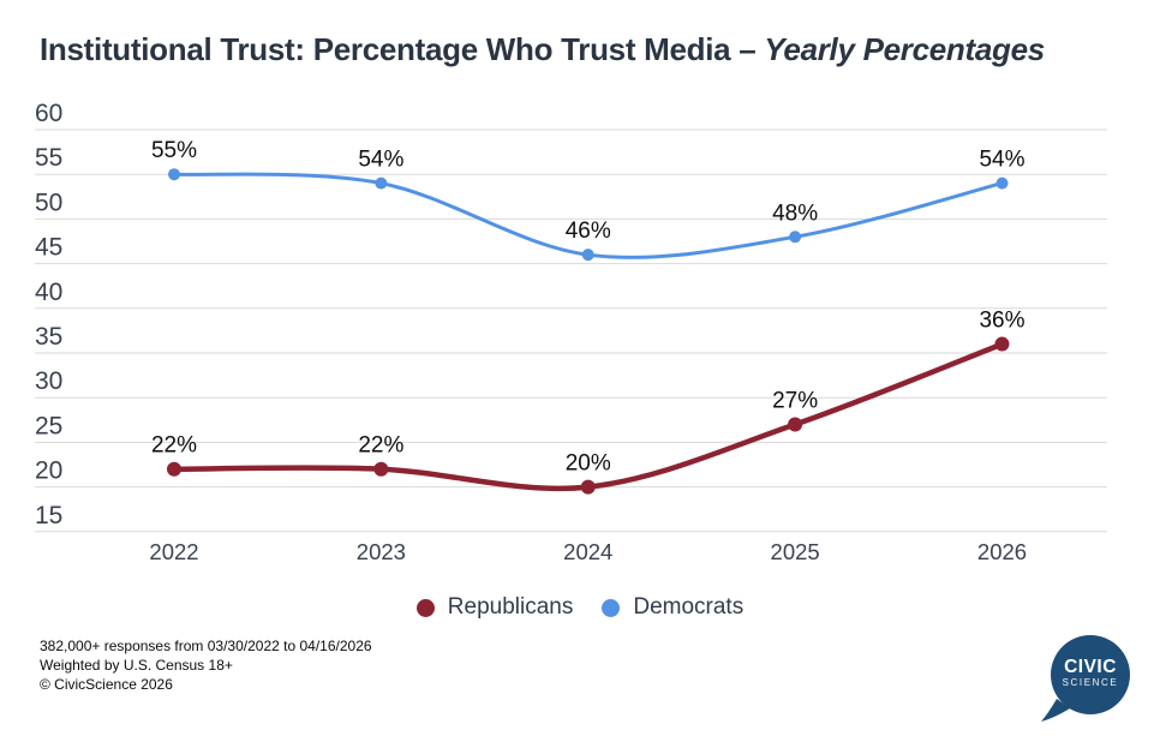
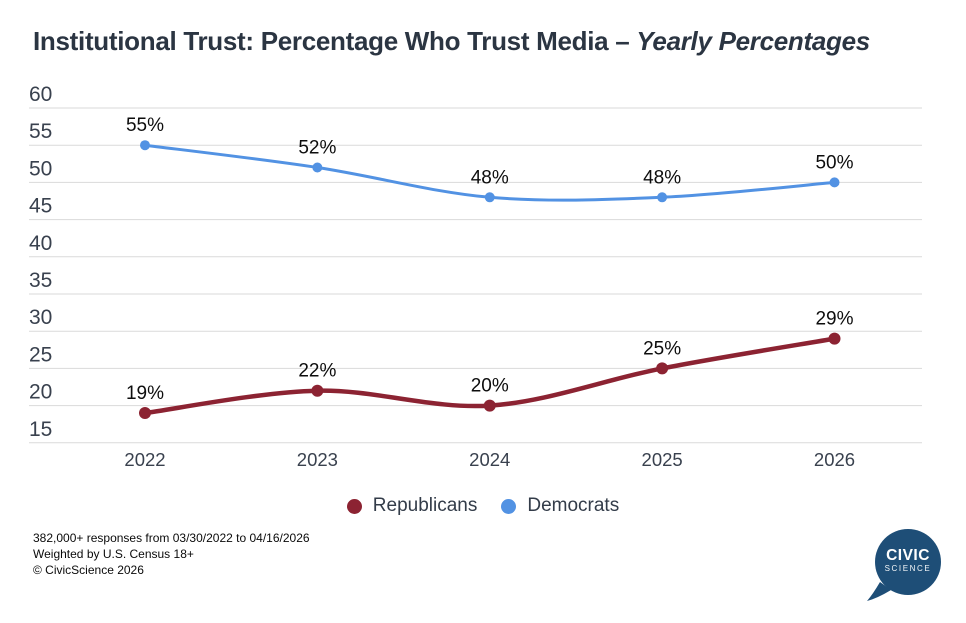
Republicans/2022: 22% -> 19%
Democrats/2023: 54% -> 52%
Democrats/2024: 46% -> 48%
Republicans/2025: 27% -> 25%
Republicans/2026: 36% -> 29%
Democrats/2026: 54% -> 50%
